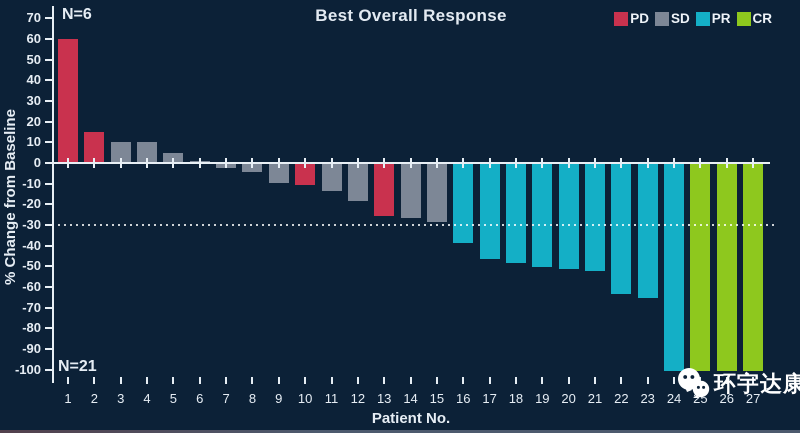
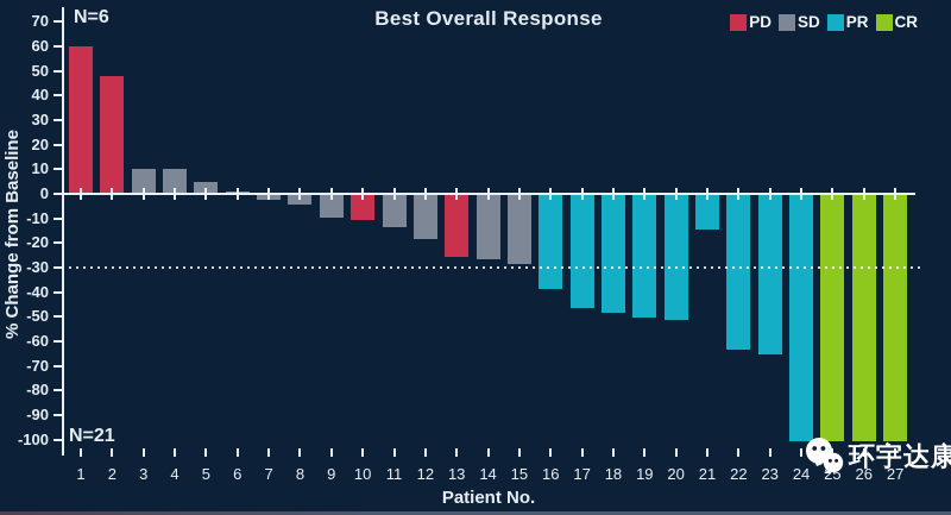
2: 15 -> 48
21: -52 -> -14
